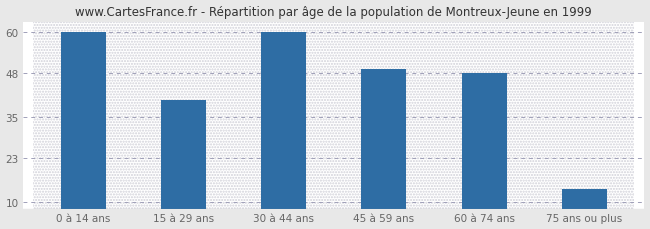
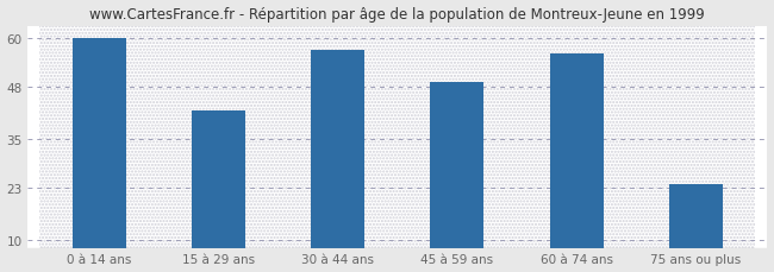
15 à 29 ans: 40 -> 42
30 à 44 ans: 60 -> 57
60 à 74 ans: 48 -> 56
75 ans ou plus: 14 -> 24
